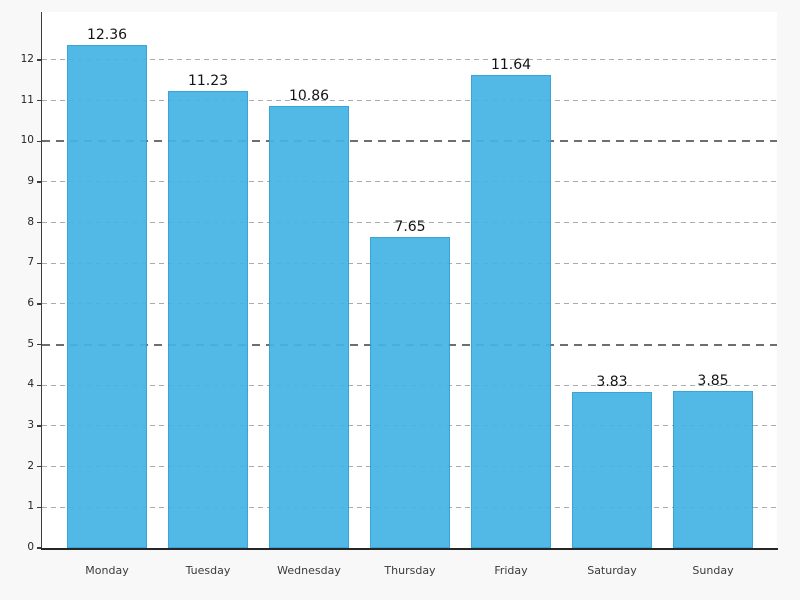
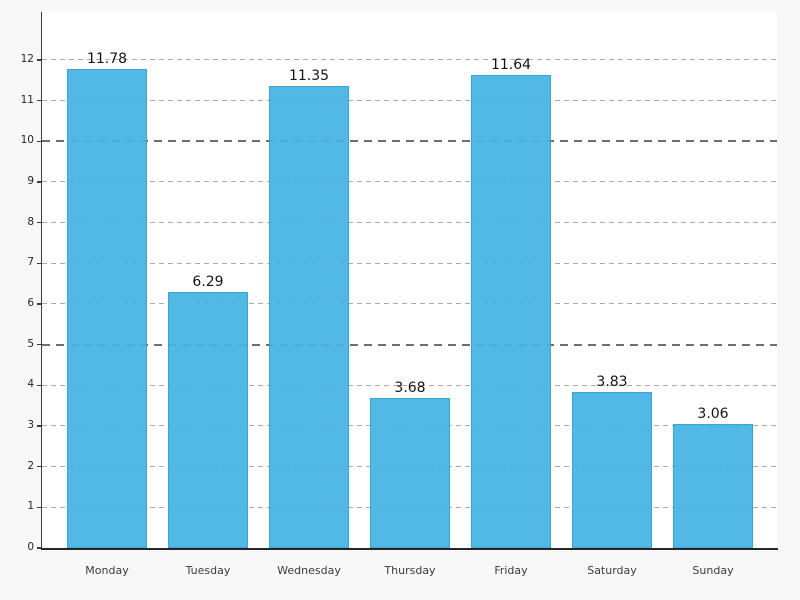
Monday: 12.36 -> 11.78
Tuesday: 11.23 -> 6.29
Wednesday: 10.86 -> 11.35
Thursday: 7.65 -> 3.68
Sunday: 3.85 -> 3.06
